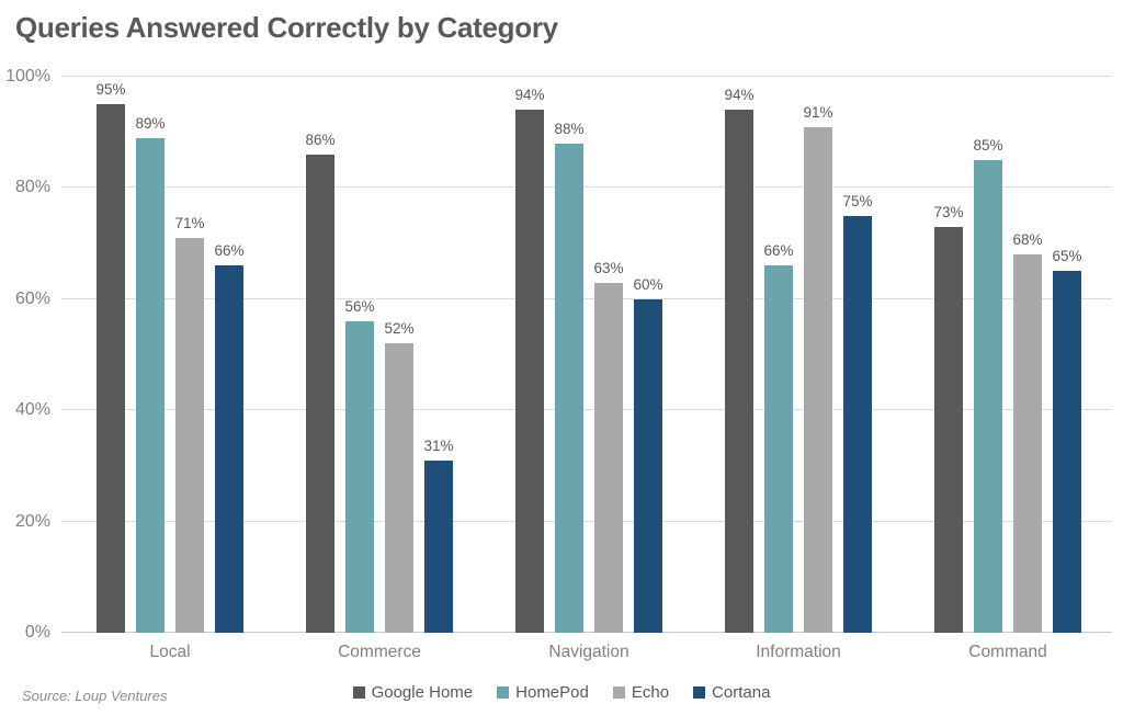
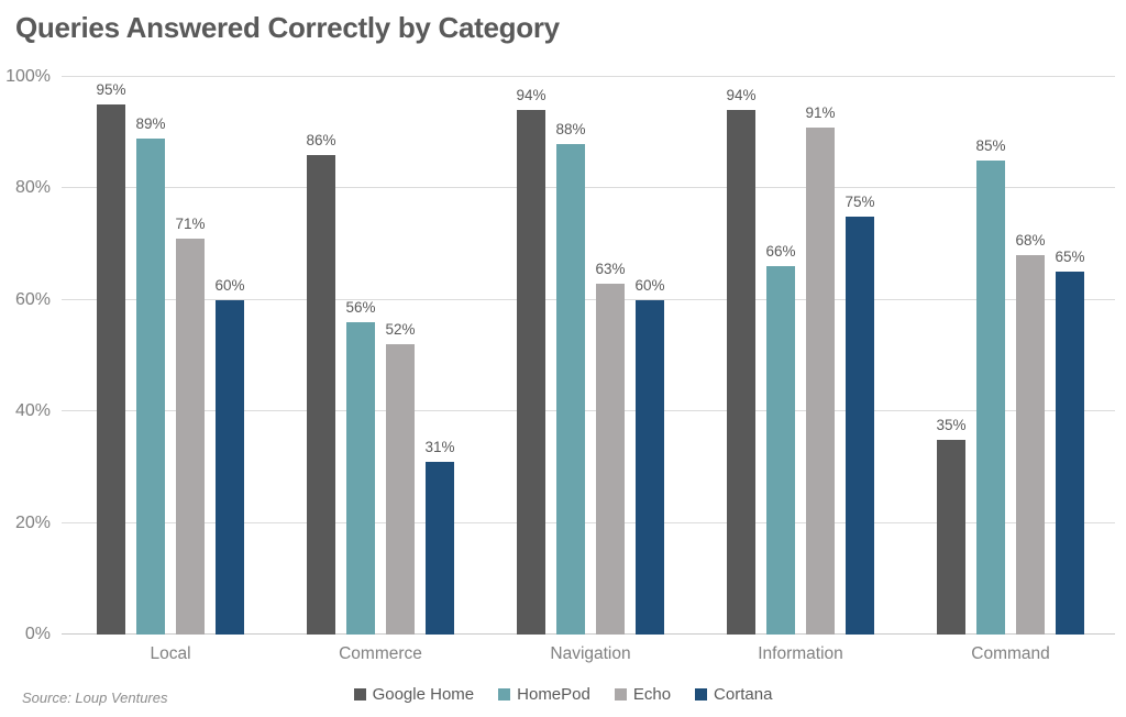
Cortana/Local: 66% -> 60%
Google Home/Command: 73% -> 35%
